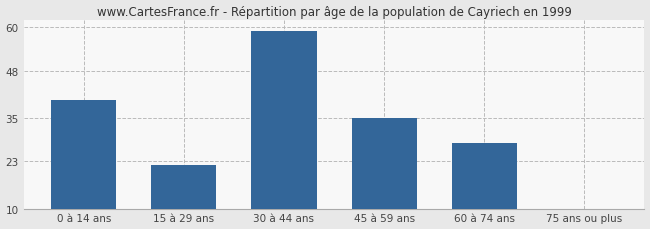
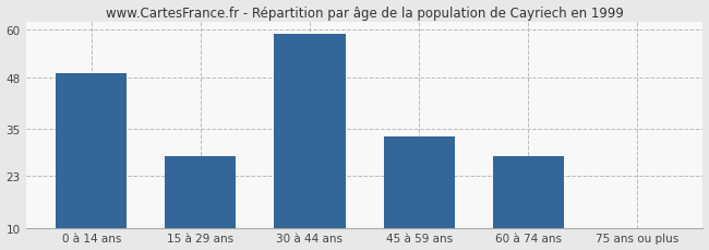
0 à 14 ans: 40 -> 49
15 à 29 ans: 22 -> 28
45 à 59 ans: 35 -> 33
